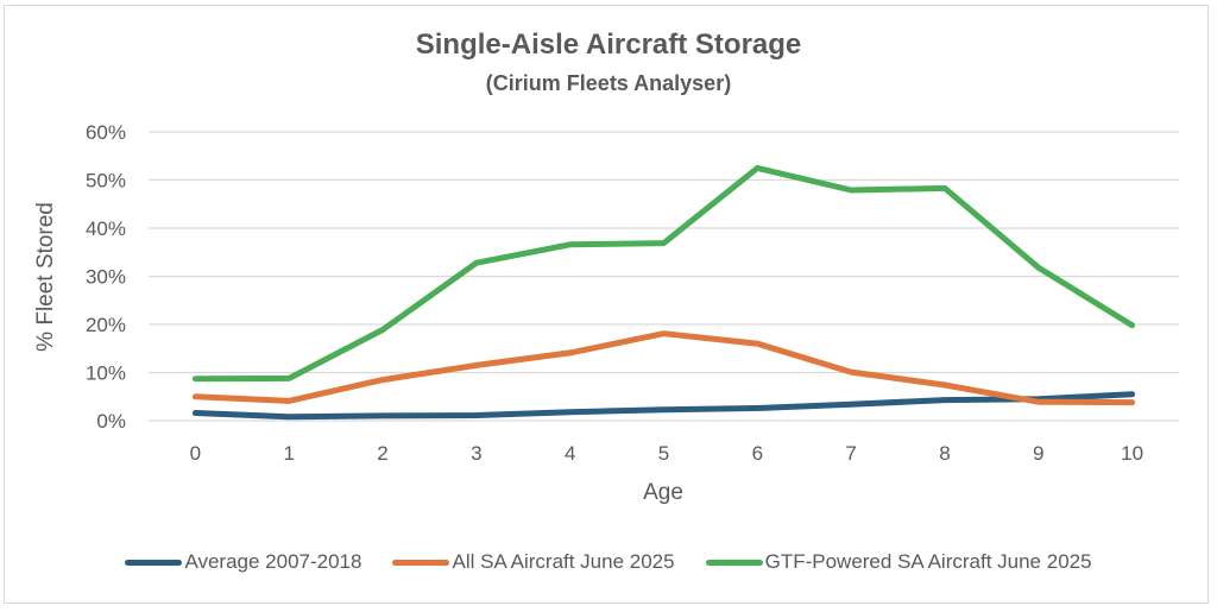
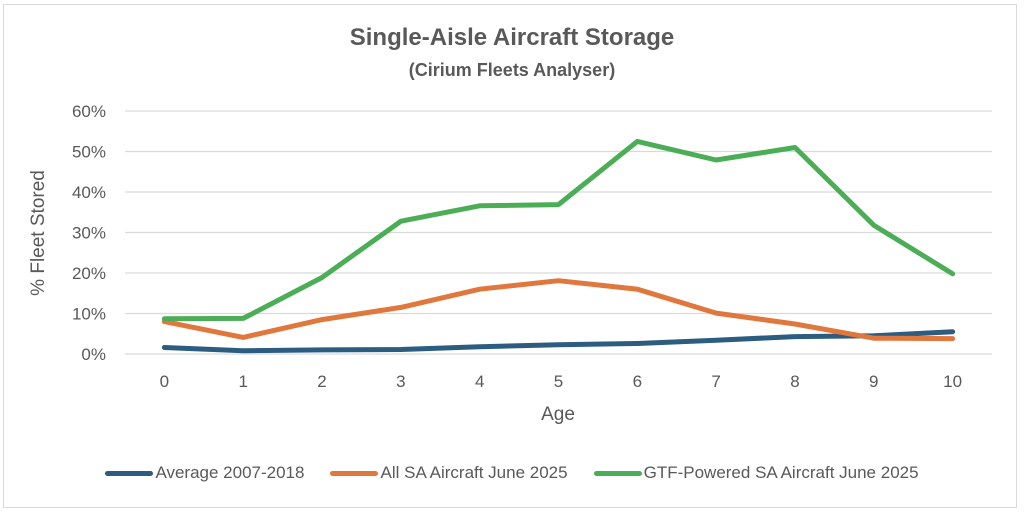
All SA Aircraft June 2025/0: 5% -> 8%
All SA Aircraft June 2025/4: 14% -> 16%
GTF-Powered SA Aircraft June 2025/8: 48% -> 51%
